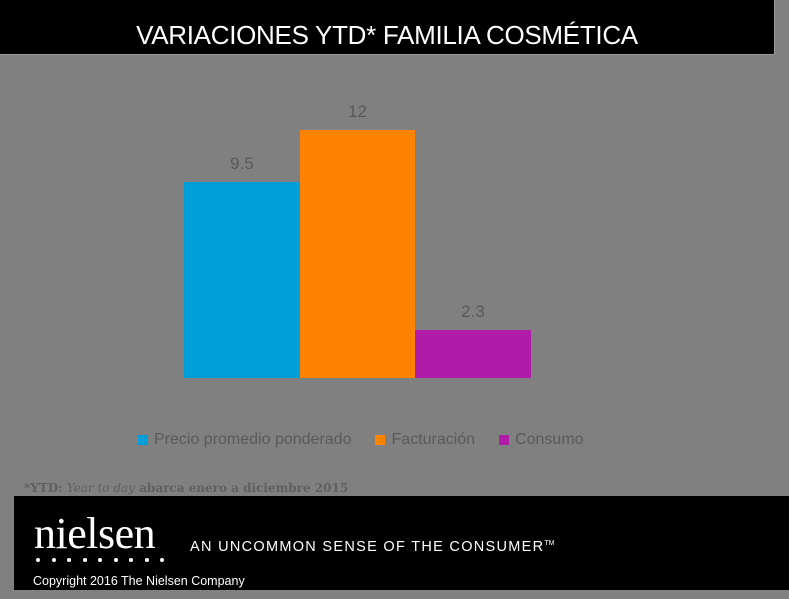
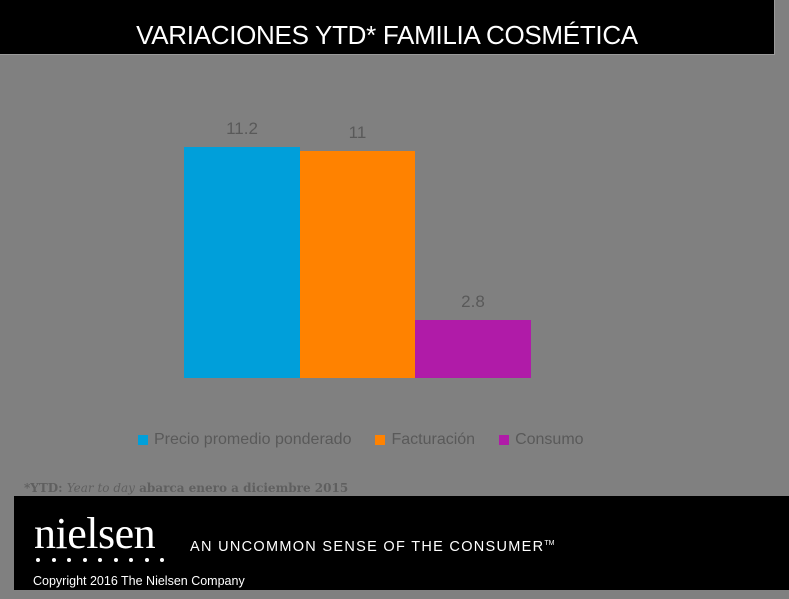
Precio promedio ponderado: 9.5 -> 11.2
Facturación: 12 -> 11
Consumo: 2.3 -> 2.8
